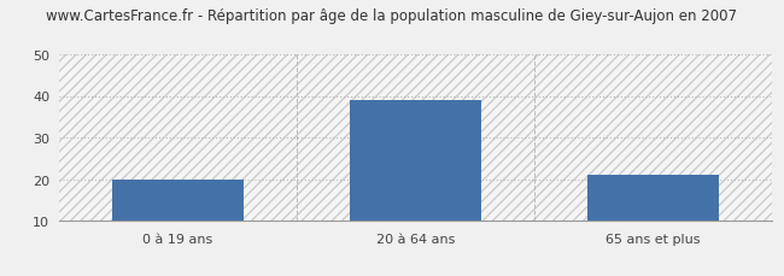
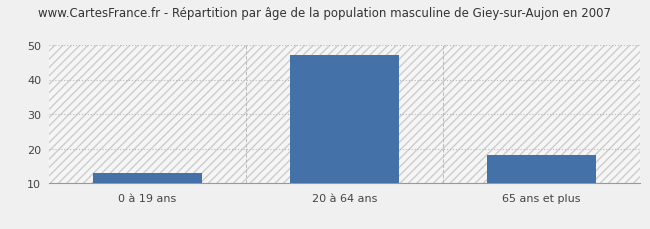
0 à 19 ans: 20 -> 13
20 à 64 ans: 39 -> 47
65 ans et plus: 21 -> 18
